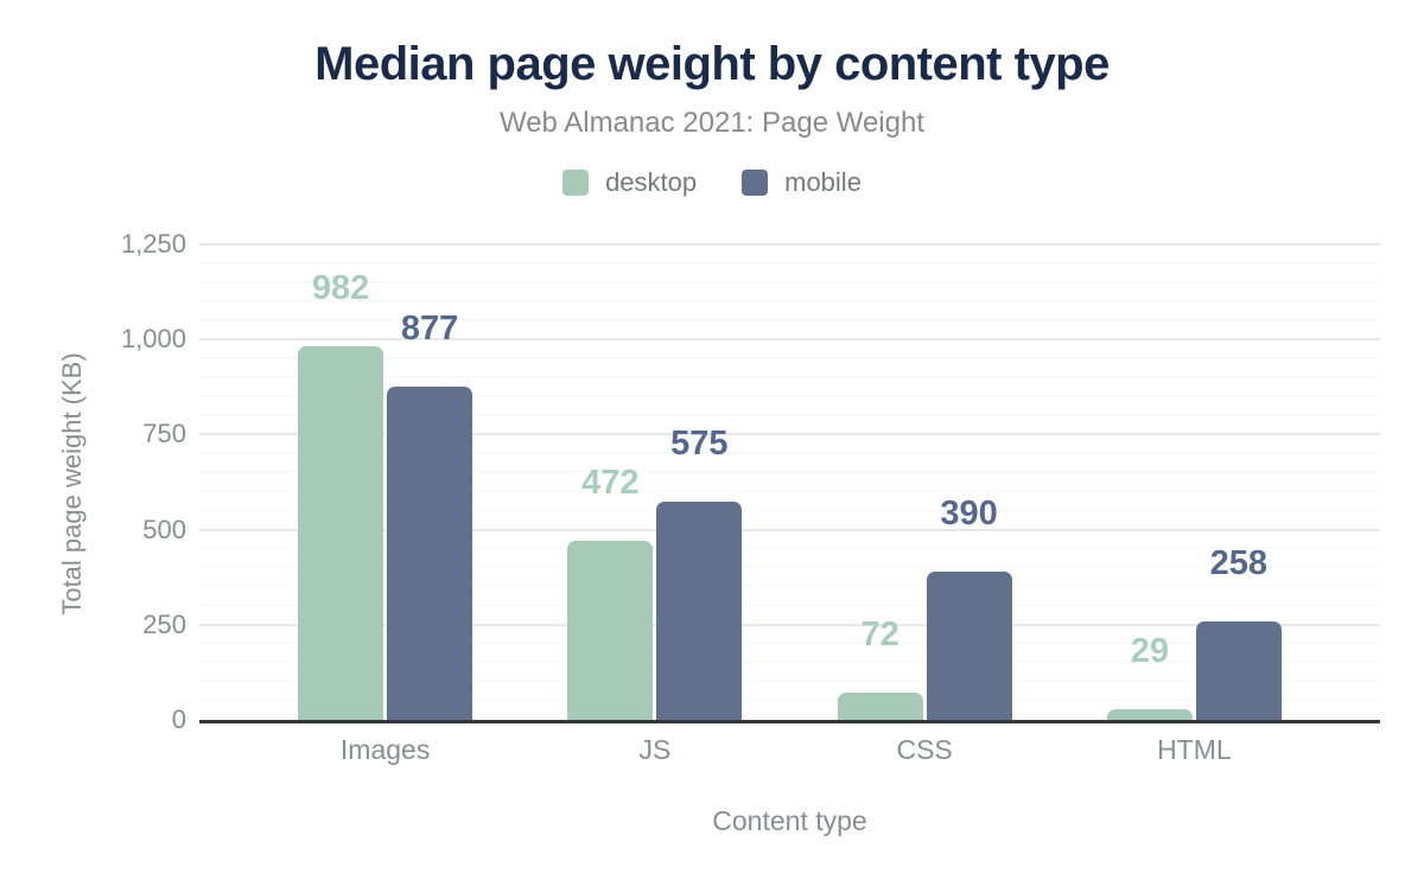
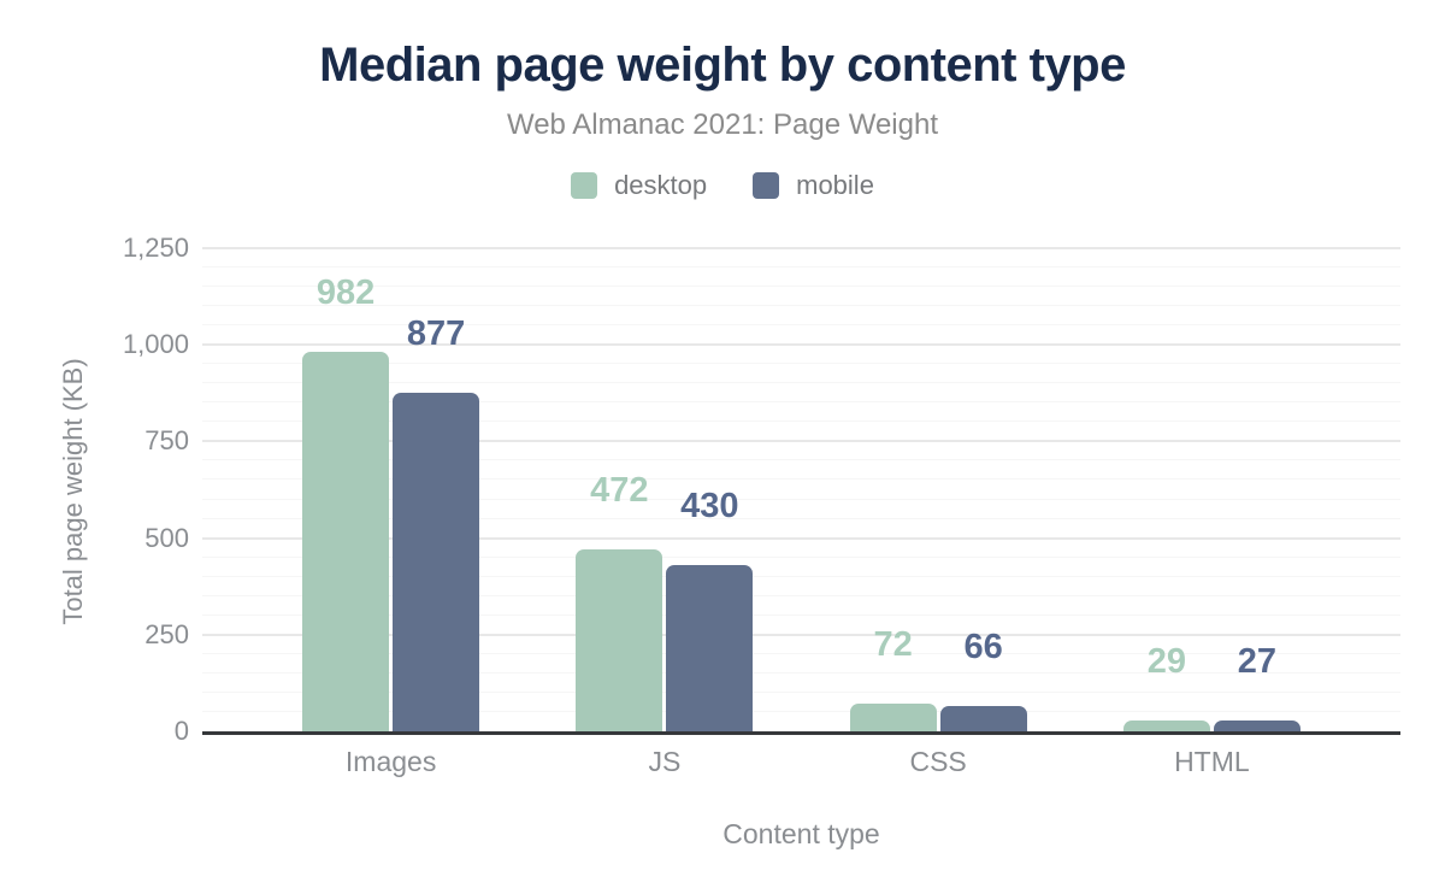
mobile/JS: 575 -> 430
mobile/CSS: 390 -> 66
mobile/HTML: 258 -> 27
